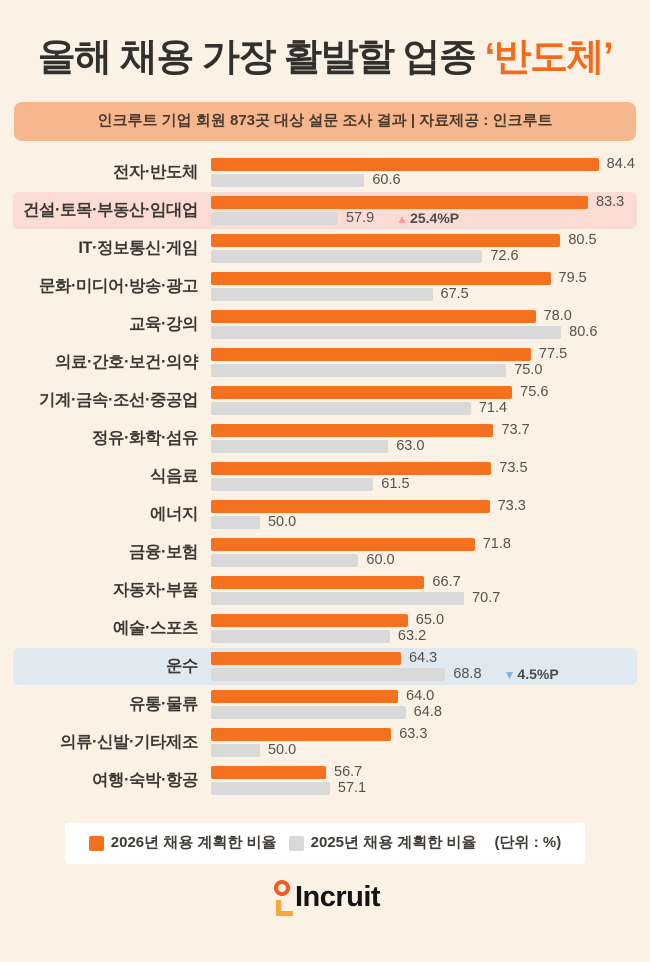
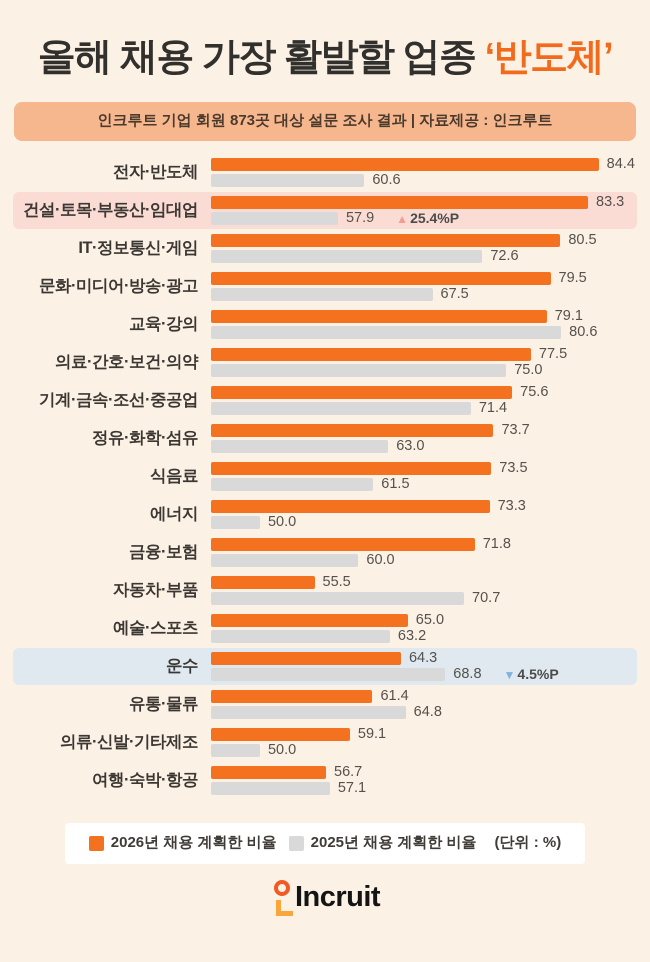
2026년 채용 계획한 비율/교육·강의: 78.0 -> 79.1
2026년 채용 계획한 비율/자동차·부품: 66.7 -> 55.5
2026년 채용 계획한 비율/유통·물류: 64.0 -> 61.4
2026년 채용 계획한 비율/의류·신발·기타제조: 63.3 -> 59.1
